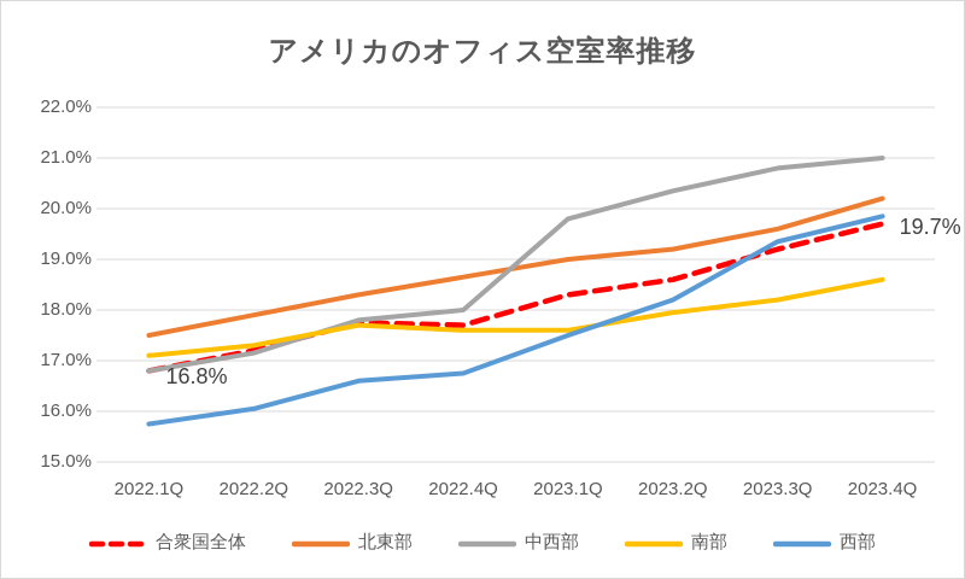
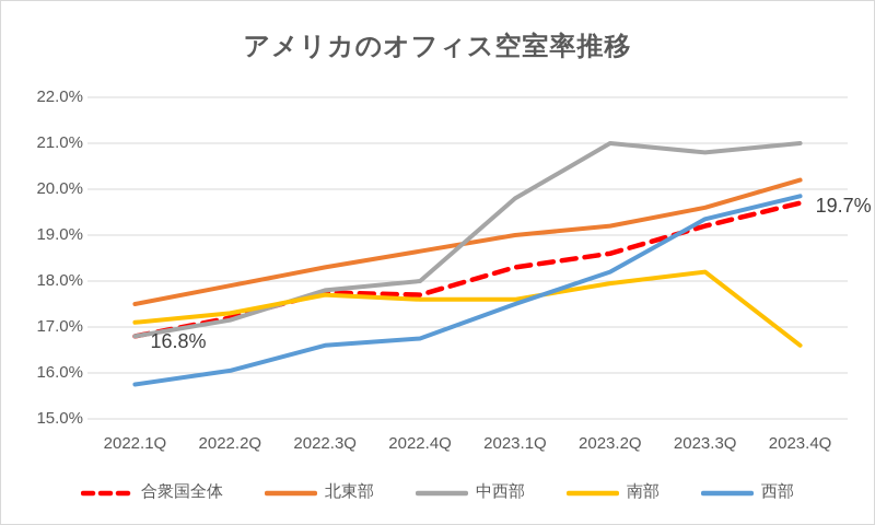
中西部/2023.2Q: 20.4% -> 21.0%
南部/2023.4Q: 18.6% -> 16.6%
